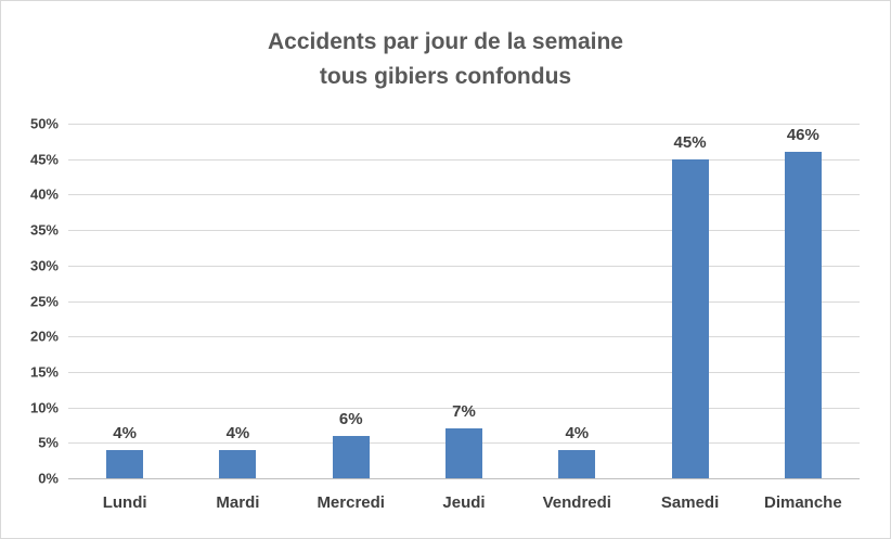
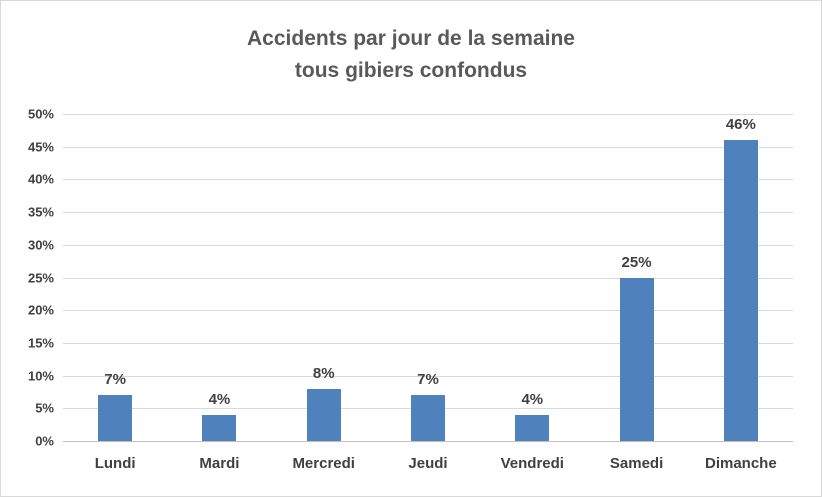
Lundi: 4% -> 7%
Mercredi: 6% -> 8%
Samedi: 45% -> 25%
